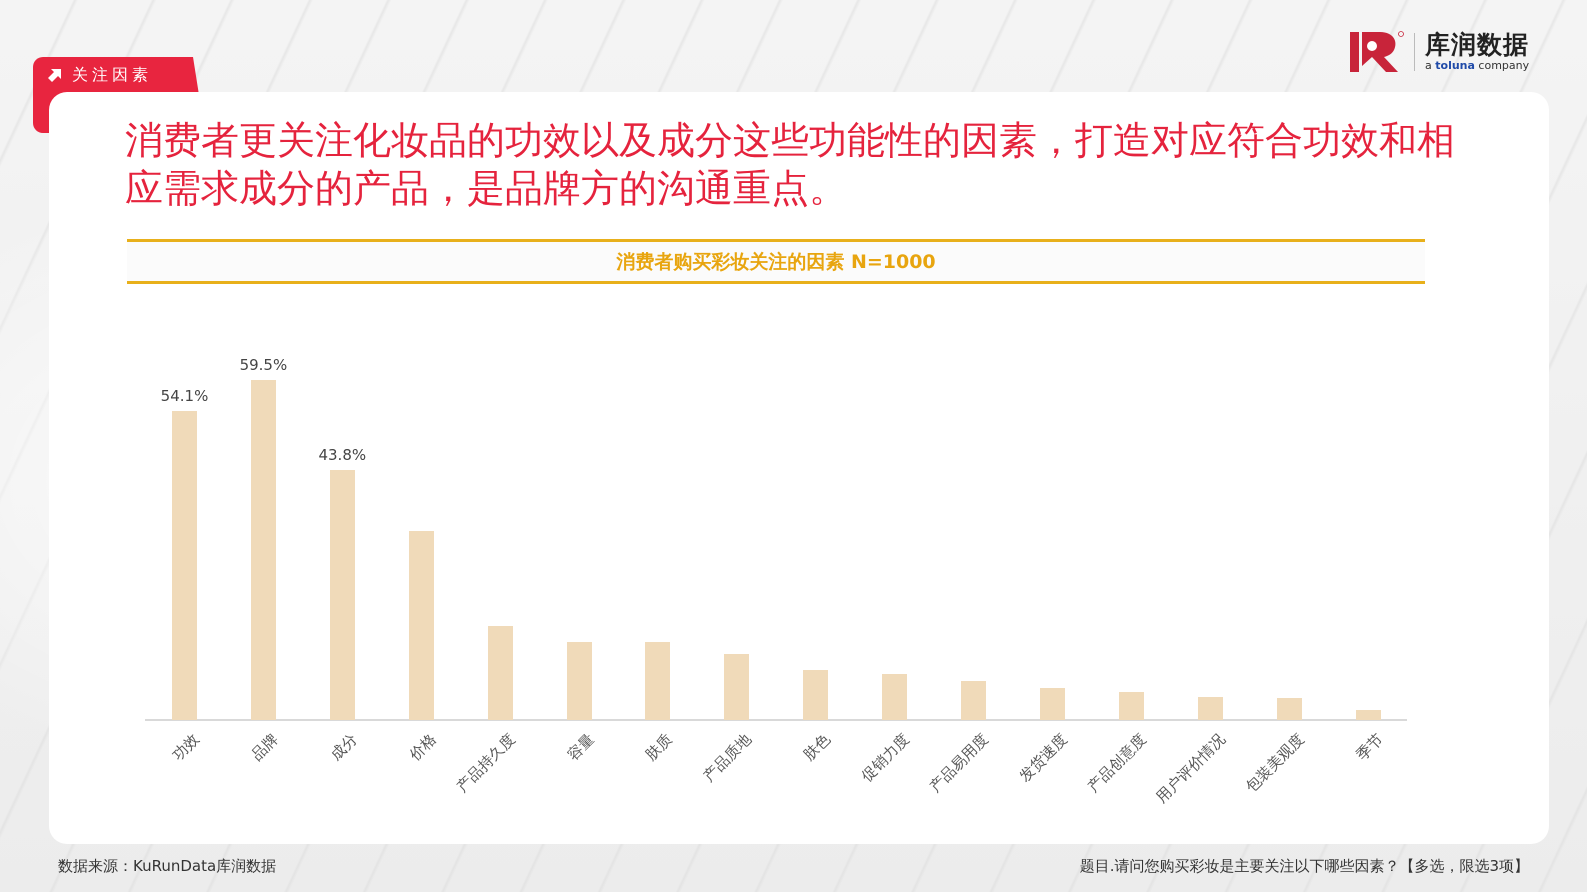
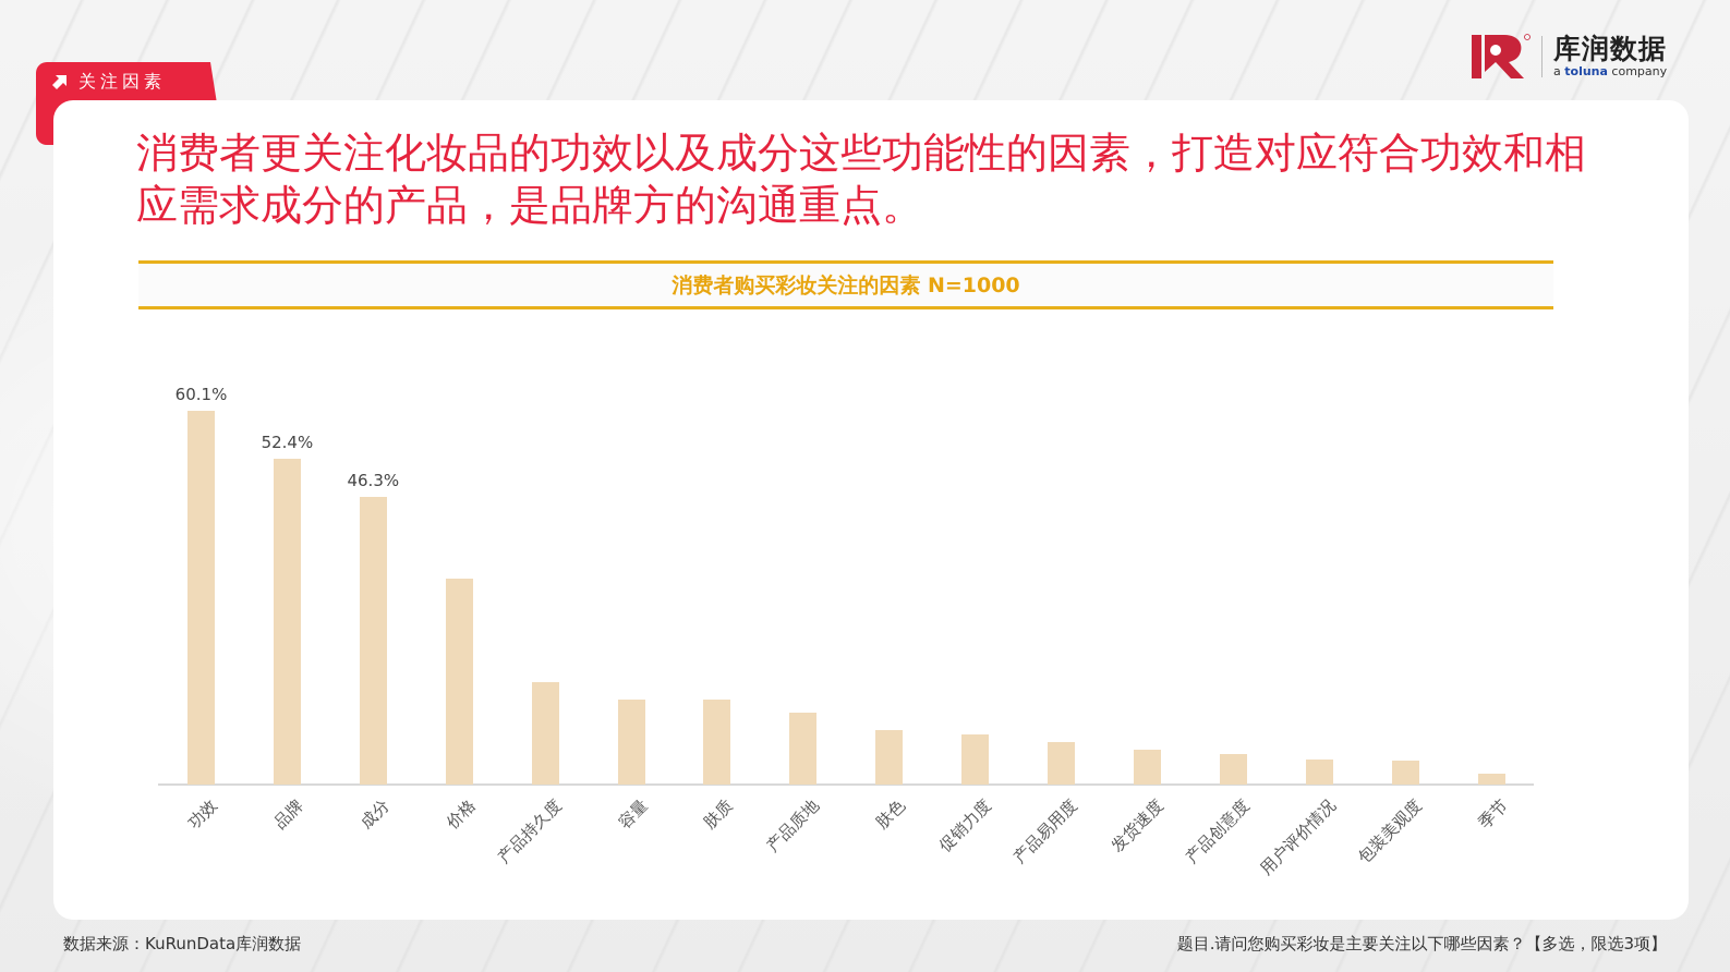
功效: 54.1% -> 60.1%
品牌: 59.5% -> 52.4%
成分: 43.8% -> 46.3%
